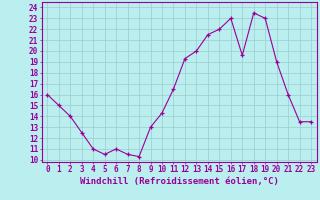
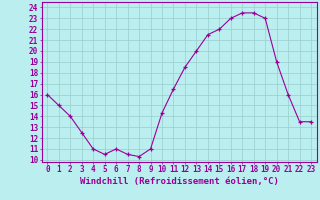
9: 13.0 -> 11.0
12: 19.3 -> 18.5
17: 19.6 -> 23.5
